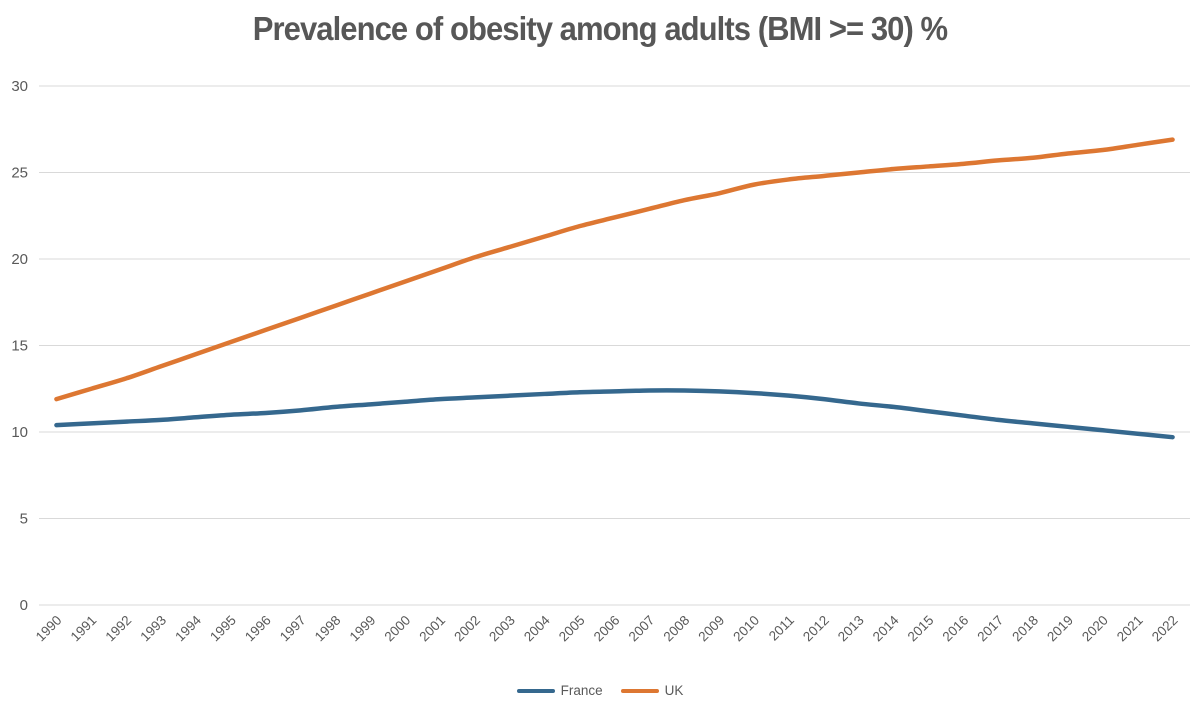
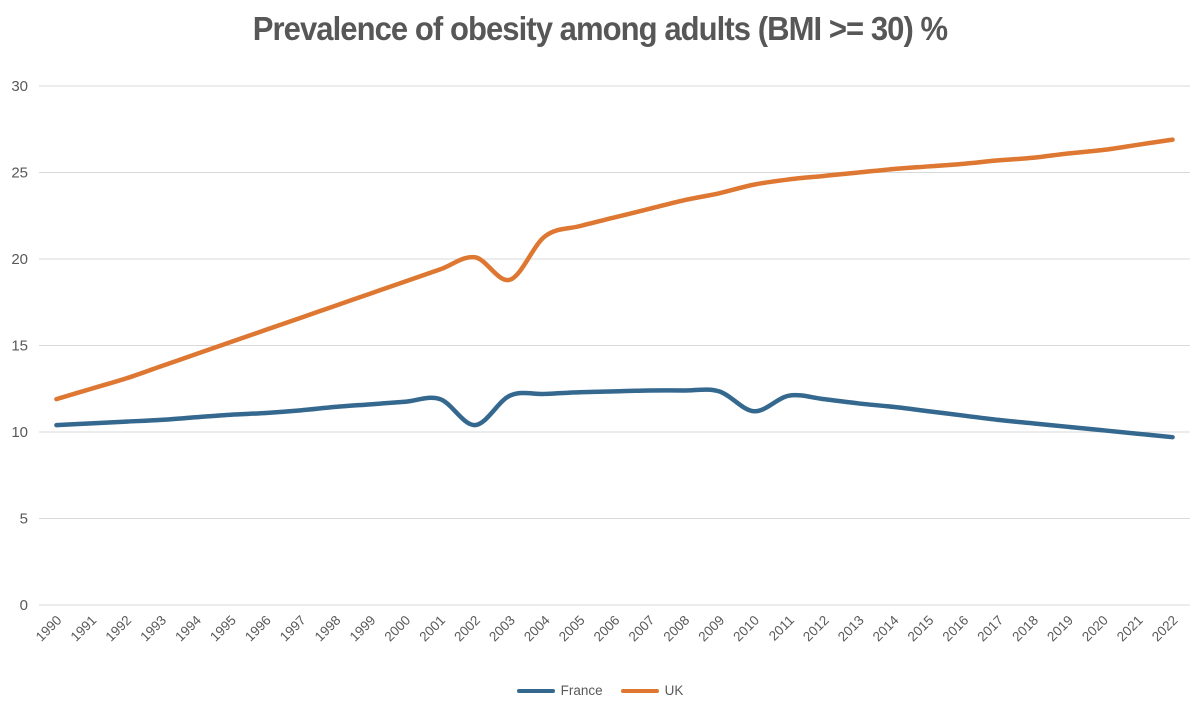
France/2002: 12.0 -> 10.4
UK/2003: 20.7 -> 18.8
France/2010: 12.2 -> 11.2
